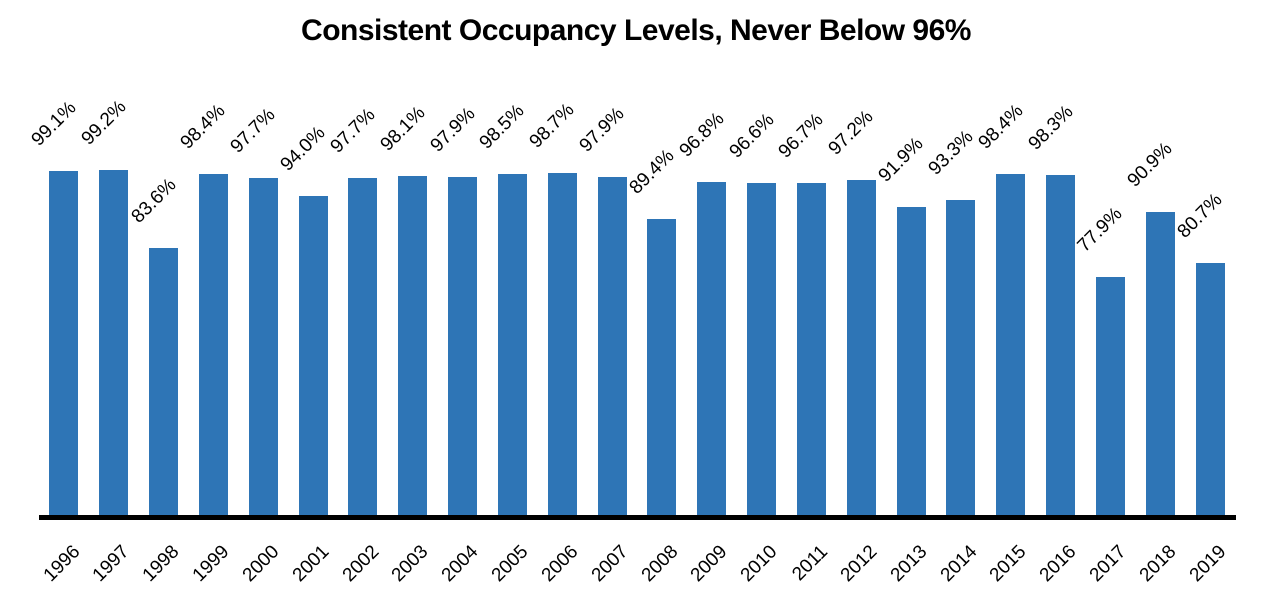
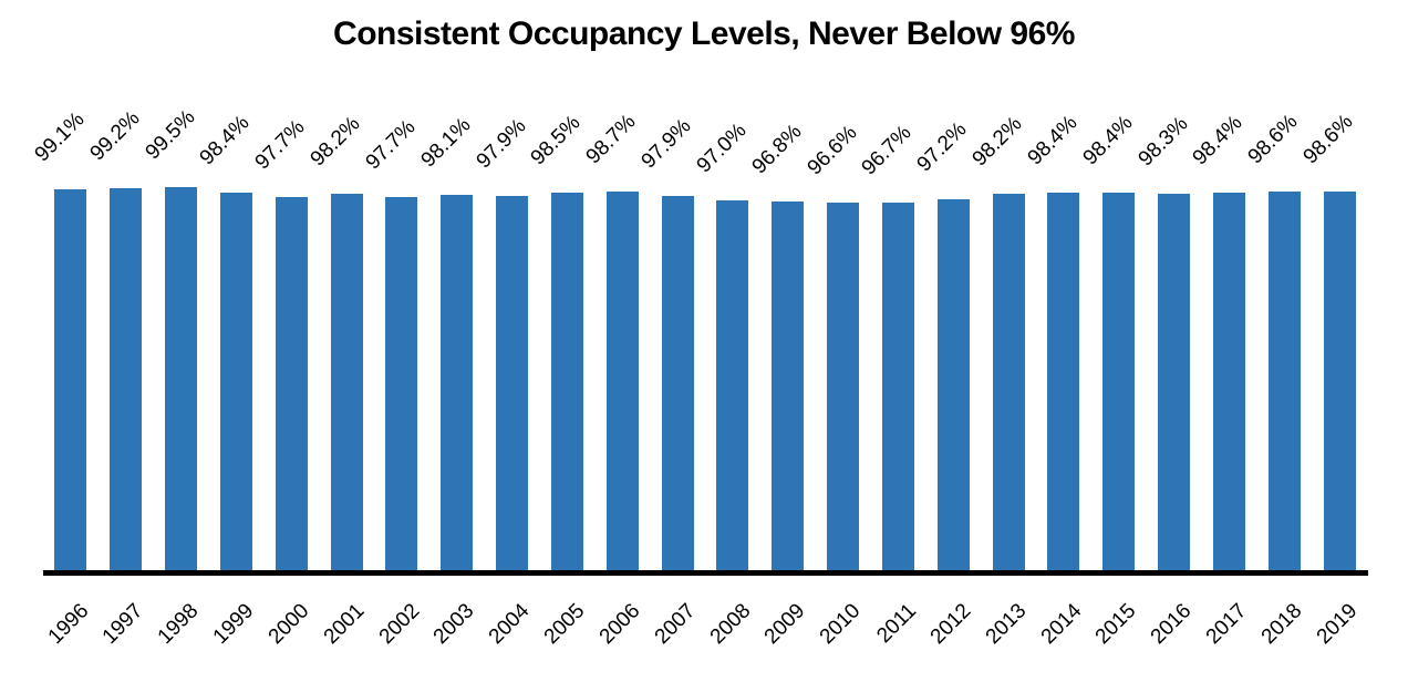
1998: 83.6% -> 99.5%
2001: 94.0% -> 98.2%
2008: 89.4% -> 97.0%
2013: 91.9% -> 98.2%
2014: 93.3% -> 98.4%
2017: 77.9% -> 98.4%
2018: 90.9% -> 98.6%
2019: 80.7% -> 98.6%
